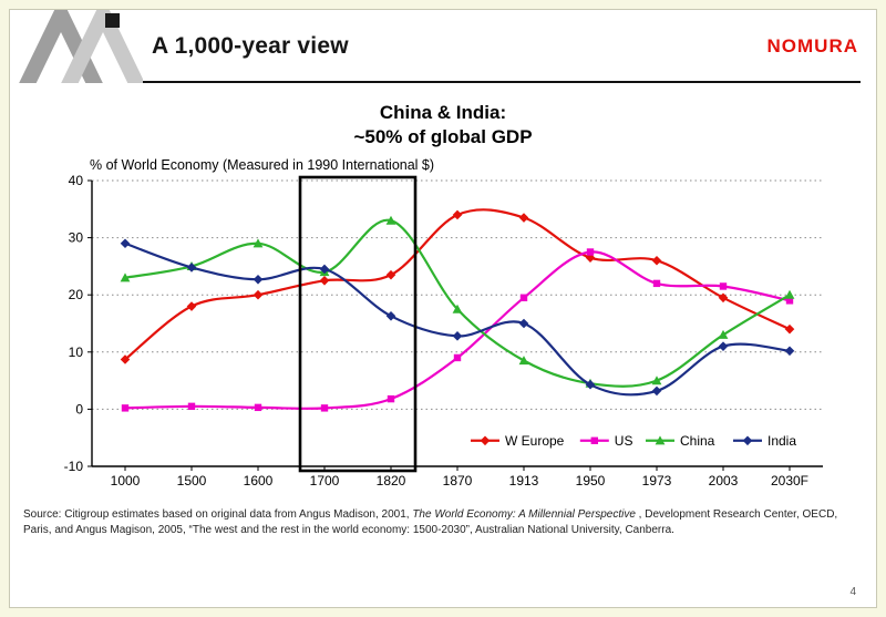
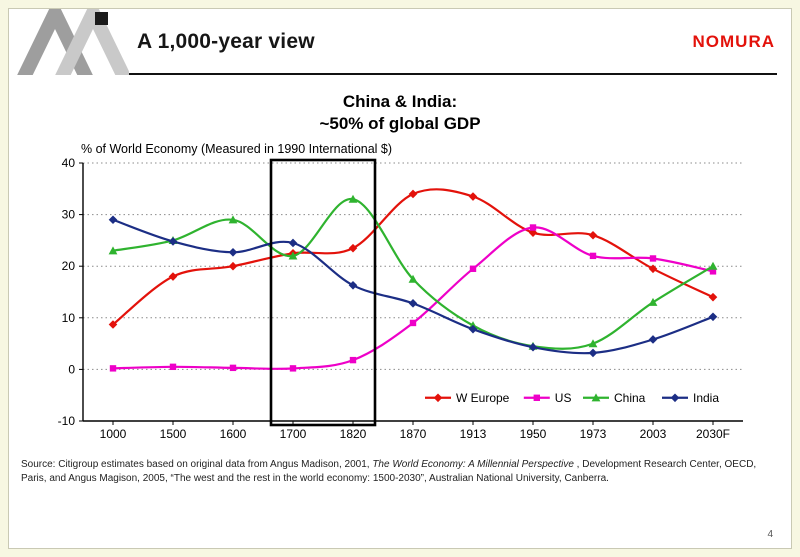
China/1700: 24 -> 22
India/1913: 15 -> 8
India/2003: 11 -> 6
